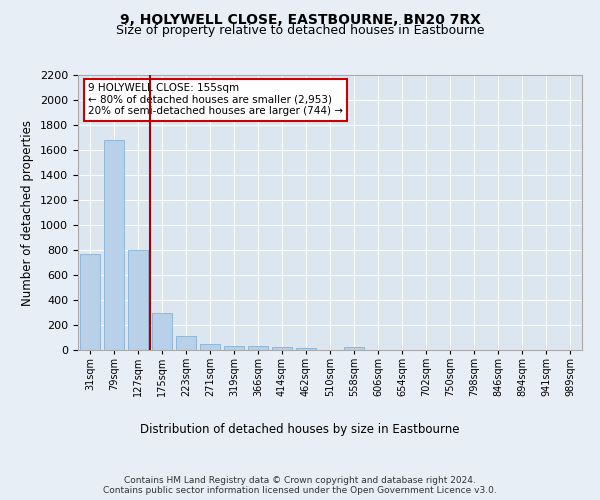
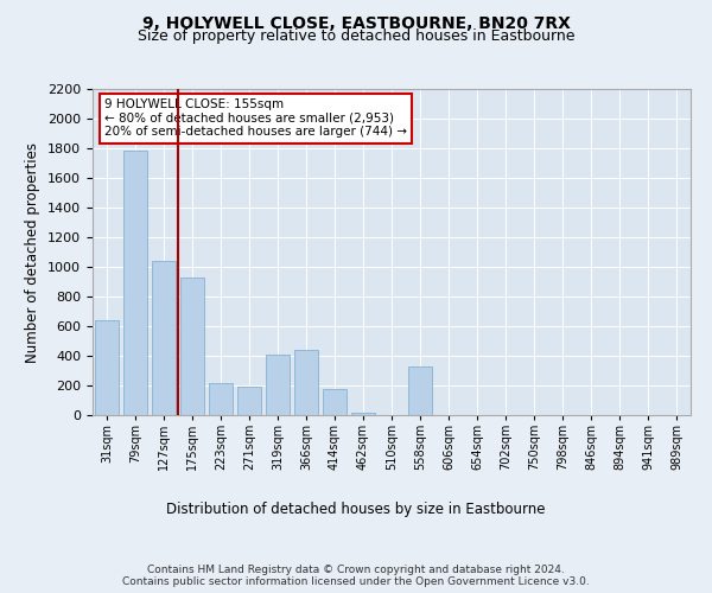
31sqm: 770 -> 640
79sqm: 1680 -> 1780
127sqm: 800 -> 1040
175sqm: 300 -> 930
223sqm: 120 -> 220
271sqm: 40 -> 190
319sqm: 40 -> 410
366sqm: 30 -> 440
414sqm: 20 -> 180
558sqm: 20 -> 330
